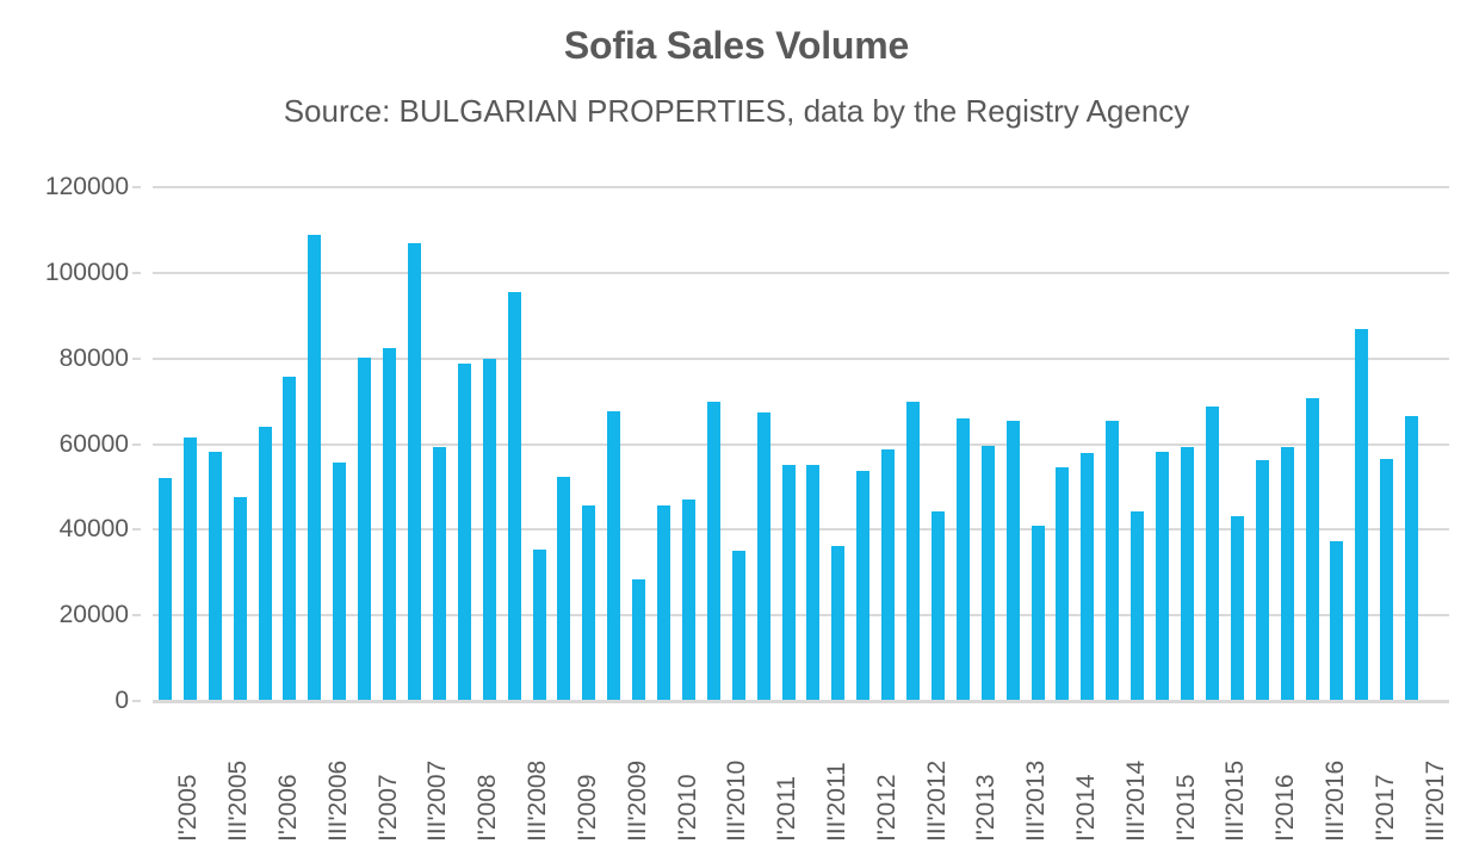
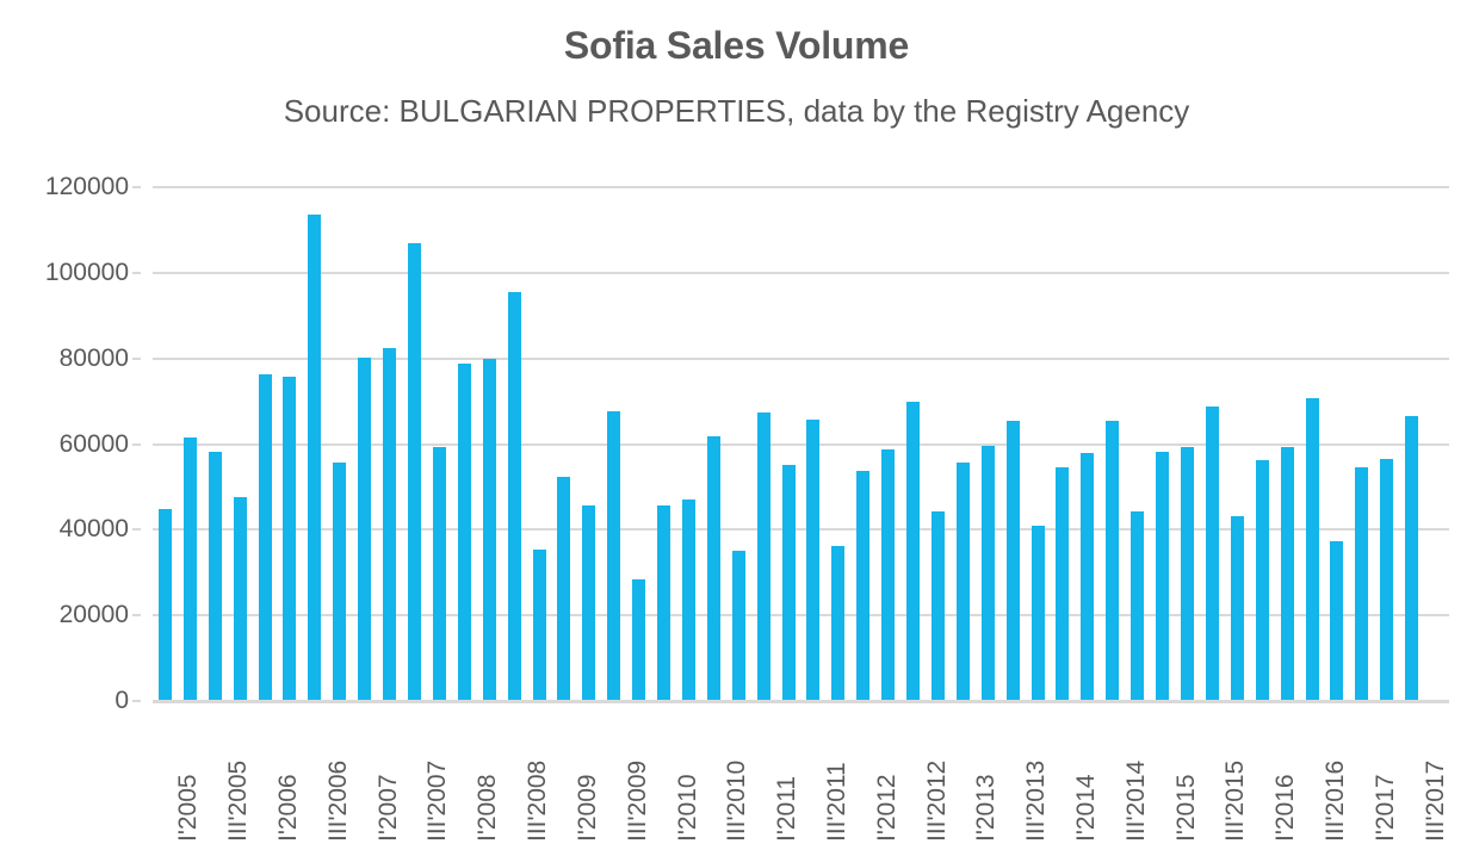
I'2005: 52000 -> 45000
I'2006: 64000 -> 76000
III'2006: 109000 -> 114000
III'2010: 70000 -> 62000
III'2011: 55000 -> 66000
I'2013: 66000 -> 56000
I'2017: 87000 -> 55000
